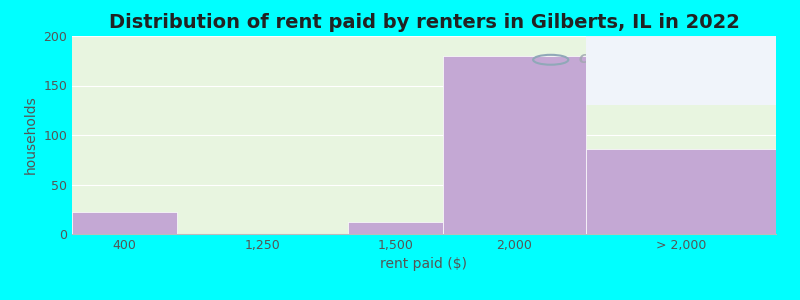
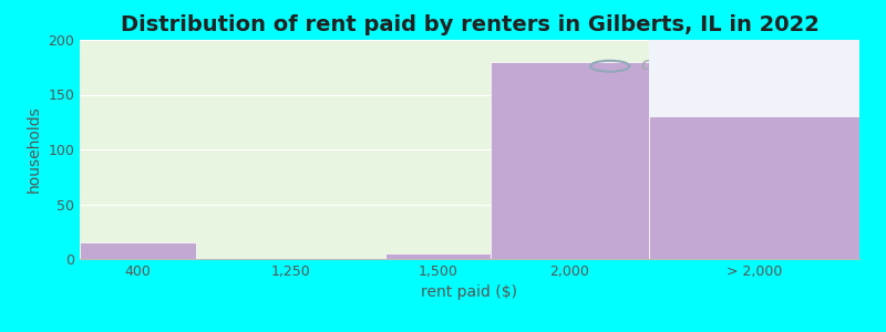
400: 22 -> 15
1,500: 12 -> 5
> 2,000: 86 -> 130
